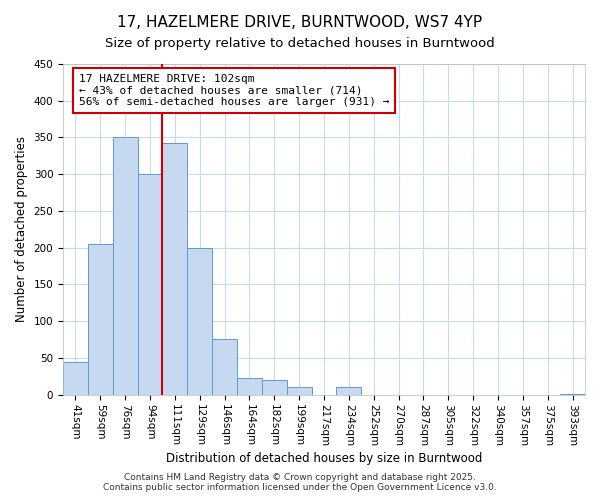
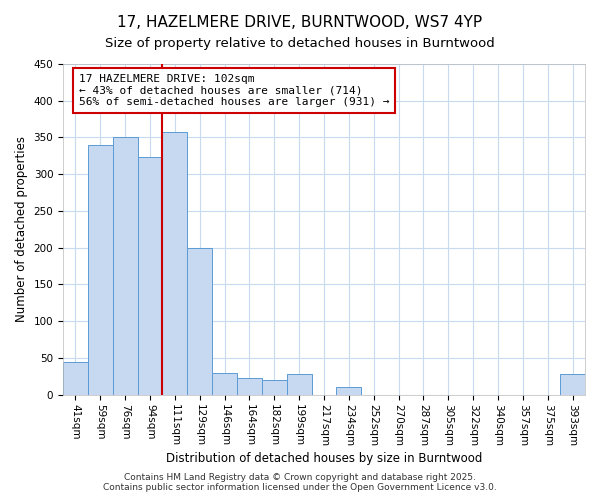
59sqm: 205 -> 340
94sqm: 300 -> 324
111sqm: 343 -> 358
146sqm: 75 -> 30
199sqm: 10 -> 28
393sqm: 1 -> 28
